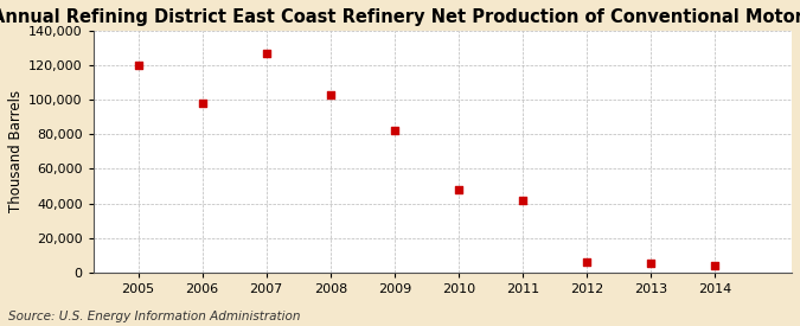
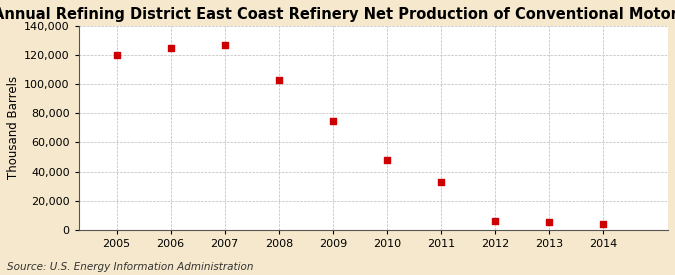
2006: 98,000 -> 125,000
2009: 82,000 -> 75,000
2011: 42,000 -> 33,000
